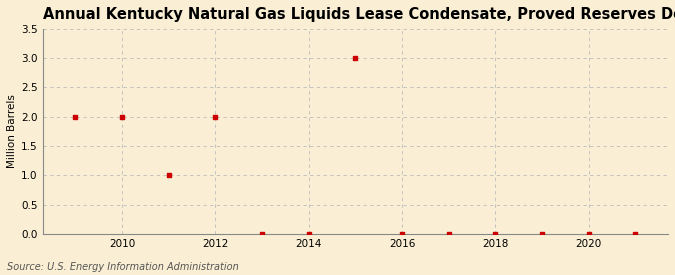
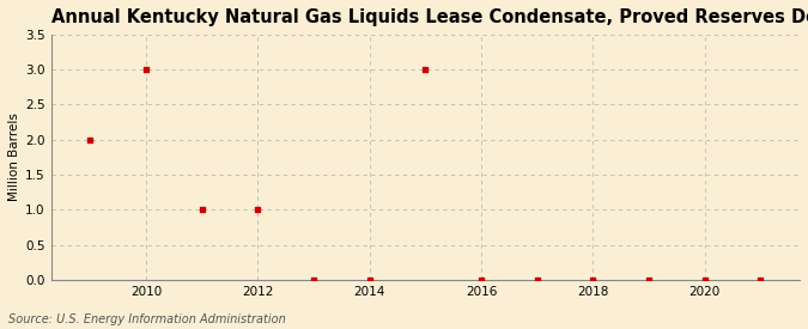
2010: 2 -> 3
2012: 2 -> 1
